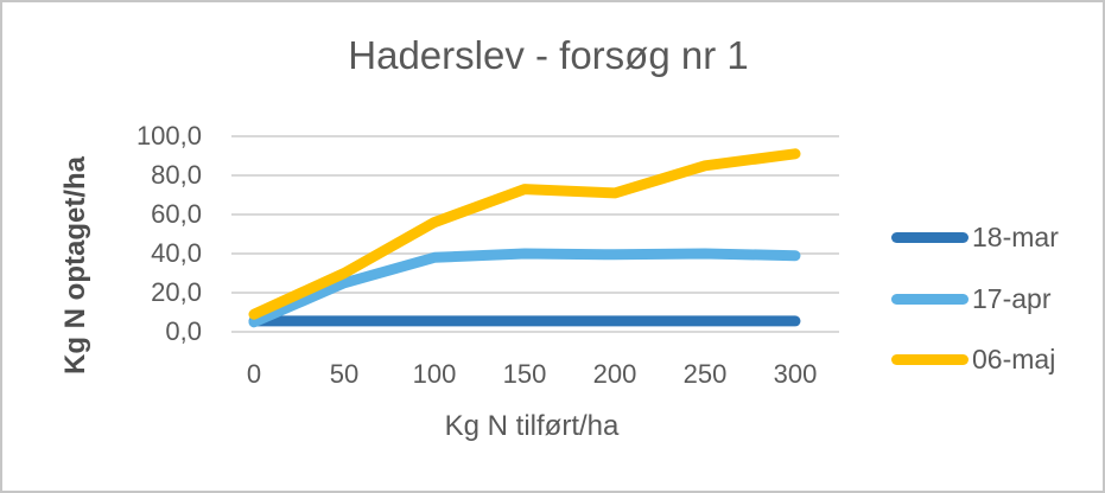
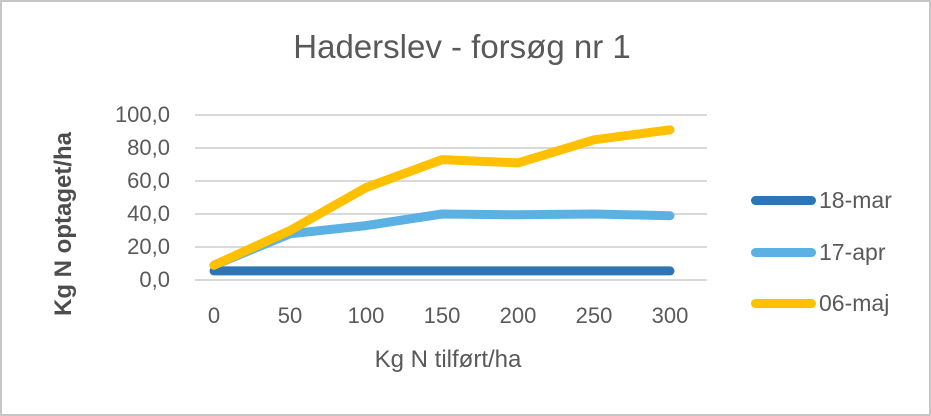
17-apr/0: 5 -> 9
17-apr/50: 25 -> 28
17-apr/100: 38 -> 33
